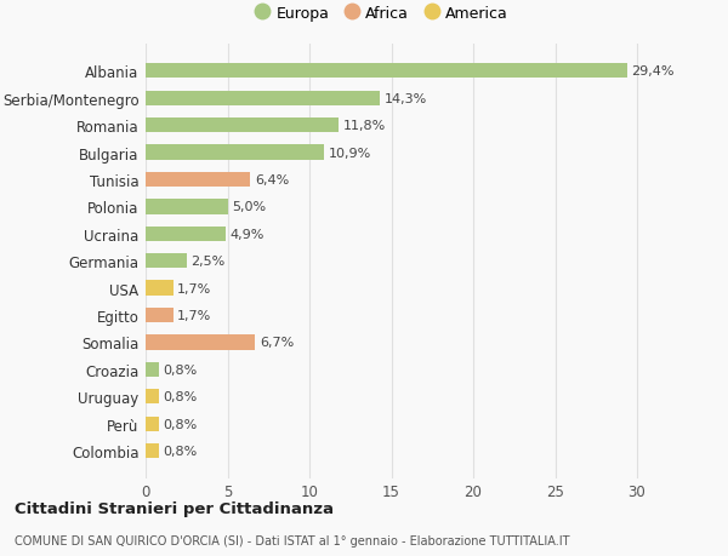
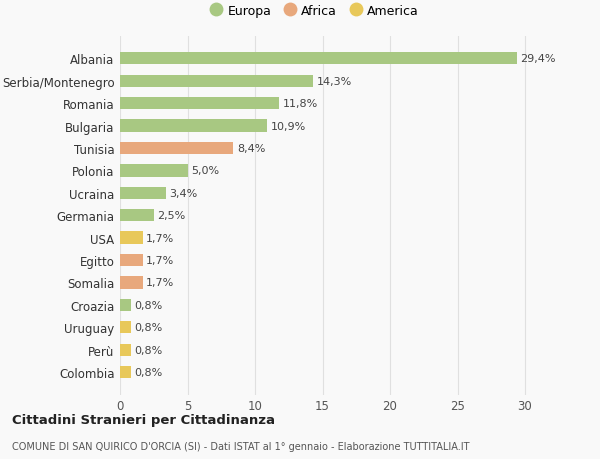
Tunisia: 6,4% -> 8,4%
Ucraina: 4,9% -> 3,4%
Somalia: 6,7% -> 1,7%
